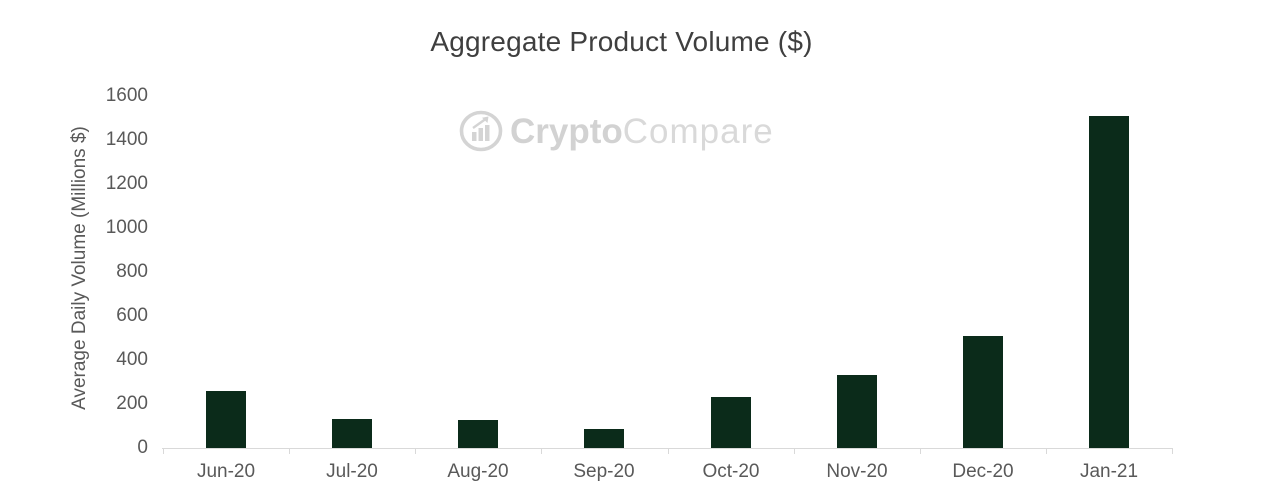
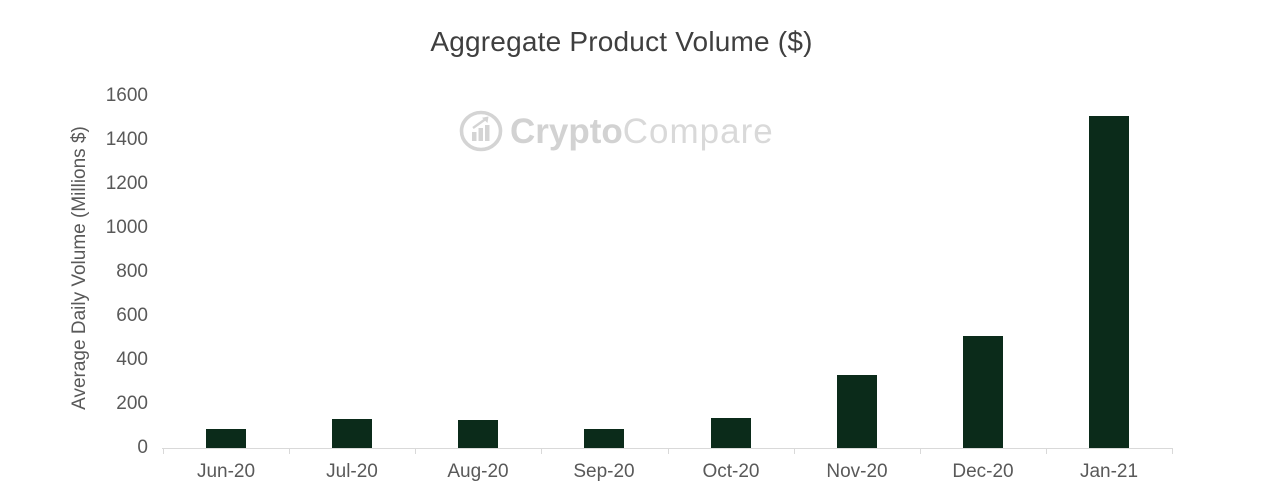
Jun-20: 260 -> 80
Oct-20: 230 -> 140
